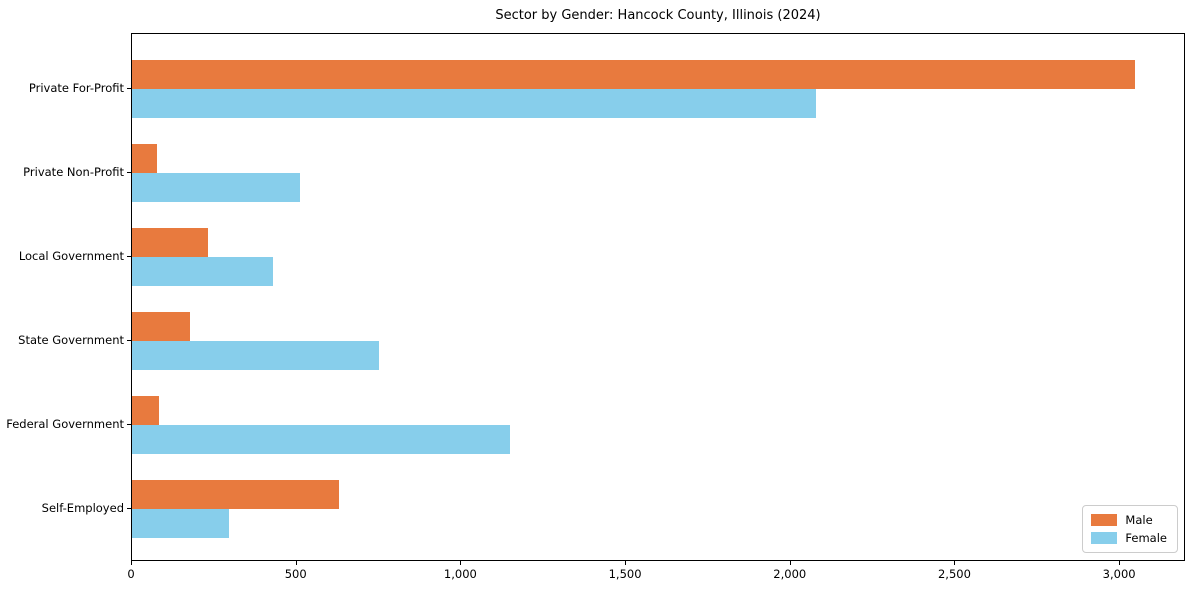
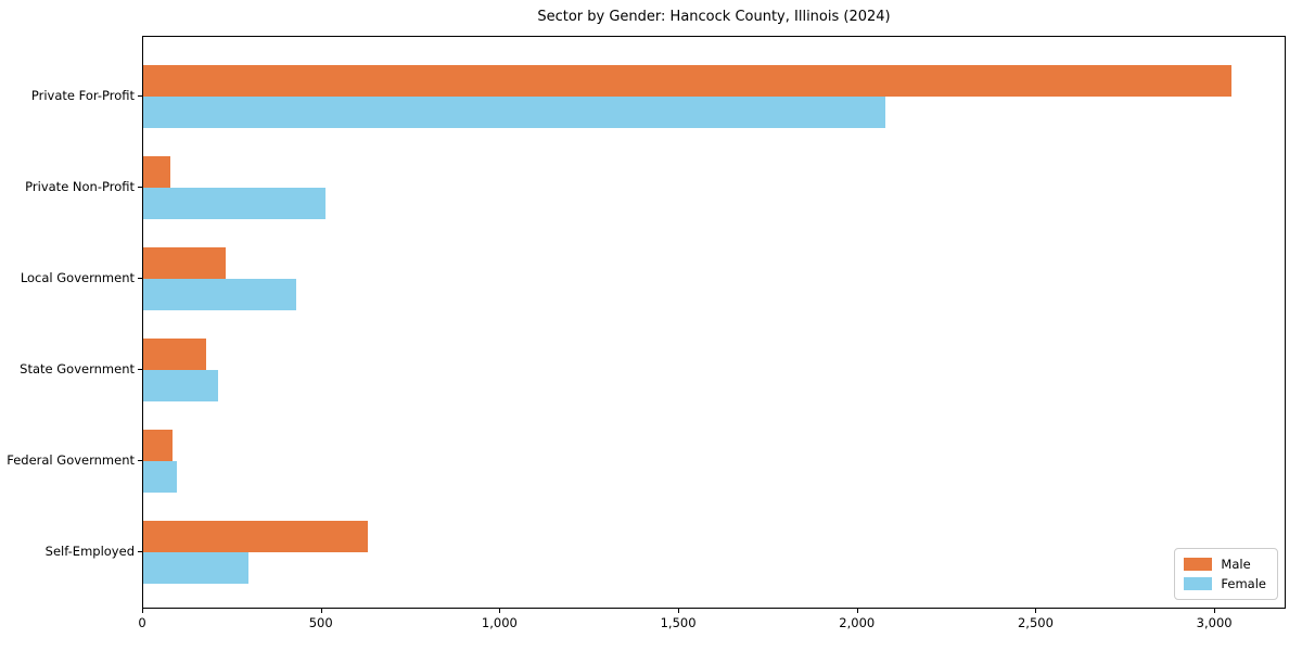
Female/State Government: 750 -> 210
Female/Federal Government: 1150 -> 100
